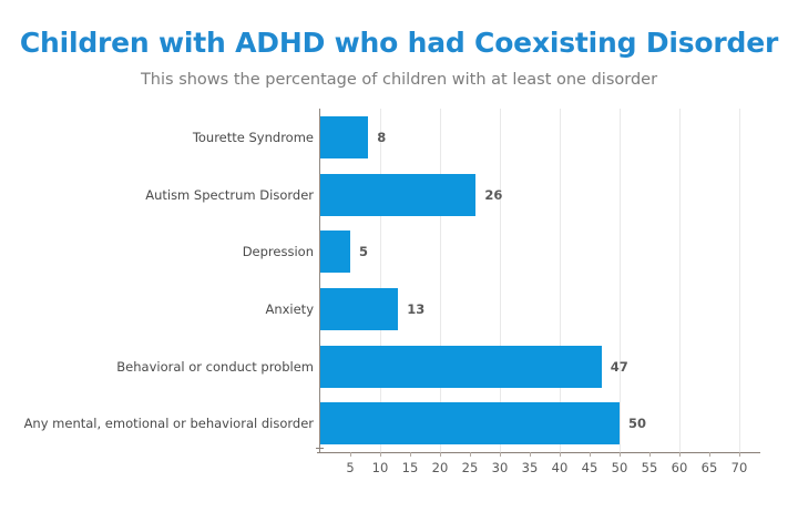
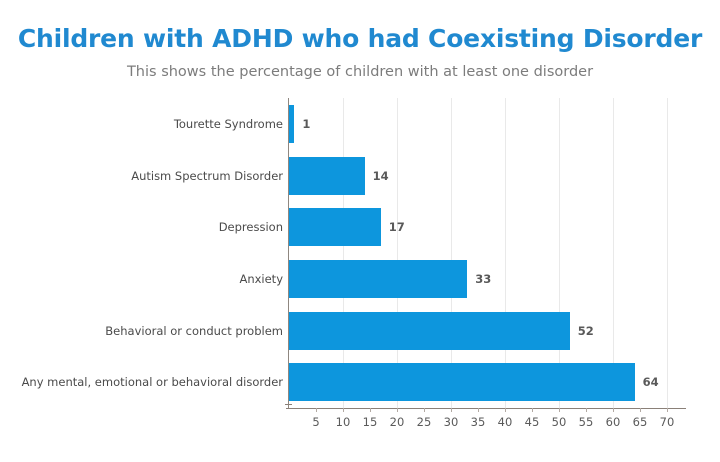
Tourette Syndrome: 8 -> 1
Autism Spectrum Disorder: 26 -> 14
Depression: 5 -> 17
Anxiety: 13 -> 33
Behavioral or conduct problem: 47 -> 52
Any mental, emotional or behavioral disorder: 50 -> 64
